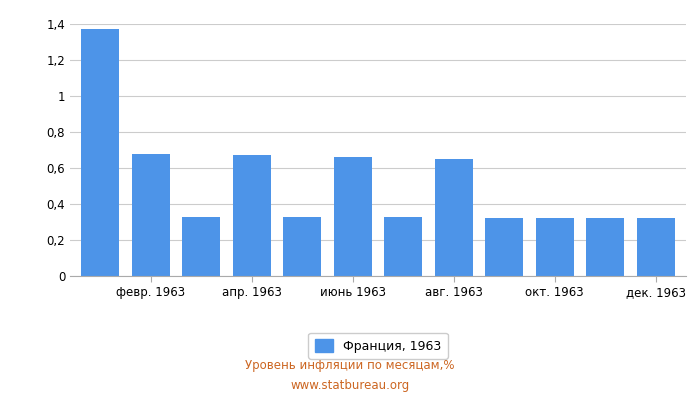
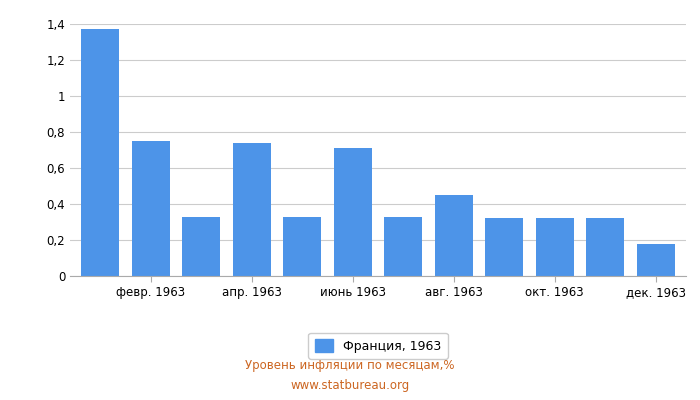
февр. 1963: 0,68 -> 0,75
апр. 1963: 0,67 -> 0,74
июнь 1963: 0,66 -> 0,71
авг. 1963: 0,65 -> 0,45
дек. 1963: 0,32 -> 0,18
